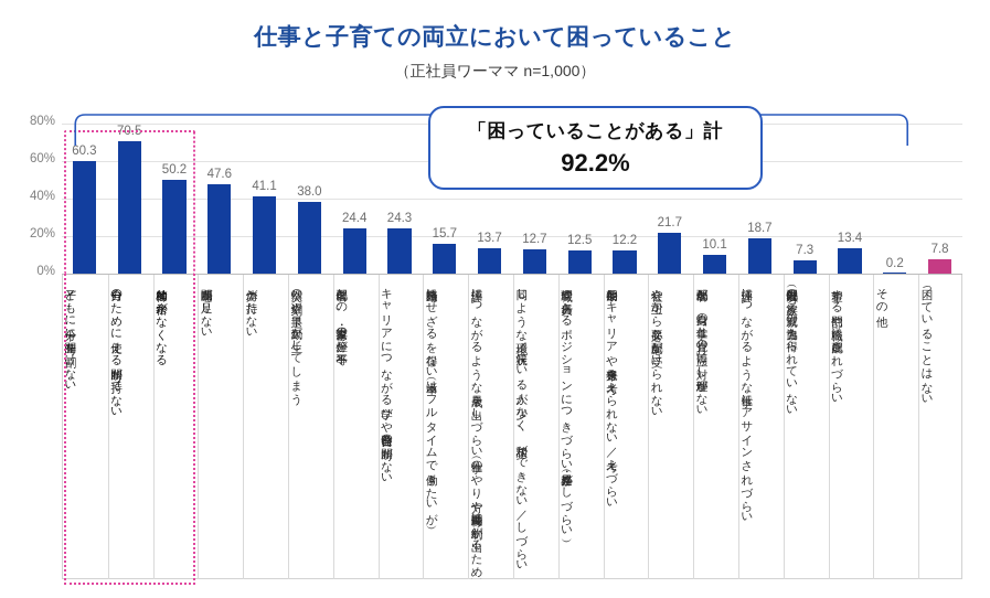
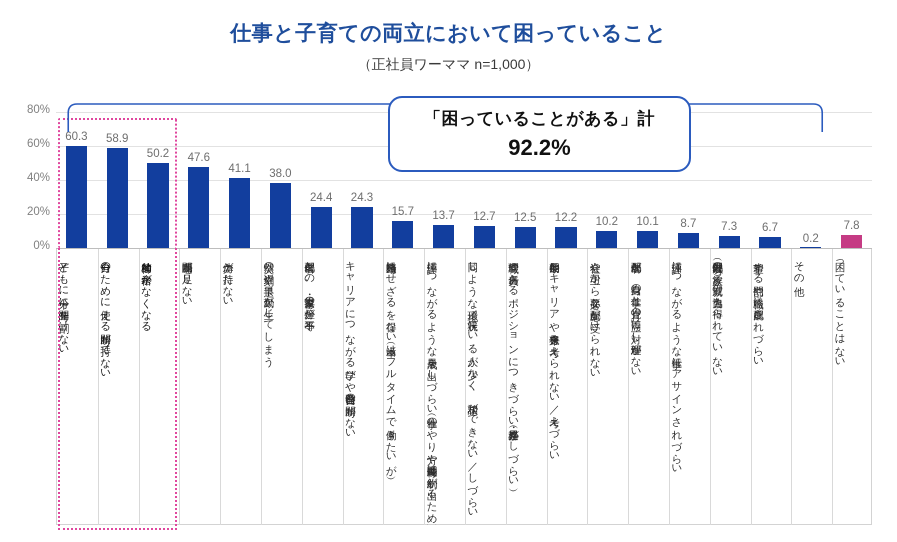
自分のために使える時間が持てない: 70.5 -> 58.9
会社や上司から必要な配慮が受けられない: 21.7 -> 10.2
評価につながるような仕事にアサインされづらい: 18.7 -> 8.7
希望する部門や職務に配属されづらい: 13.4 -> 6.7
